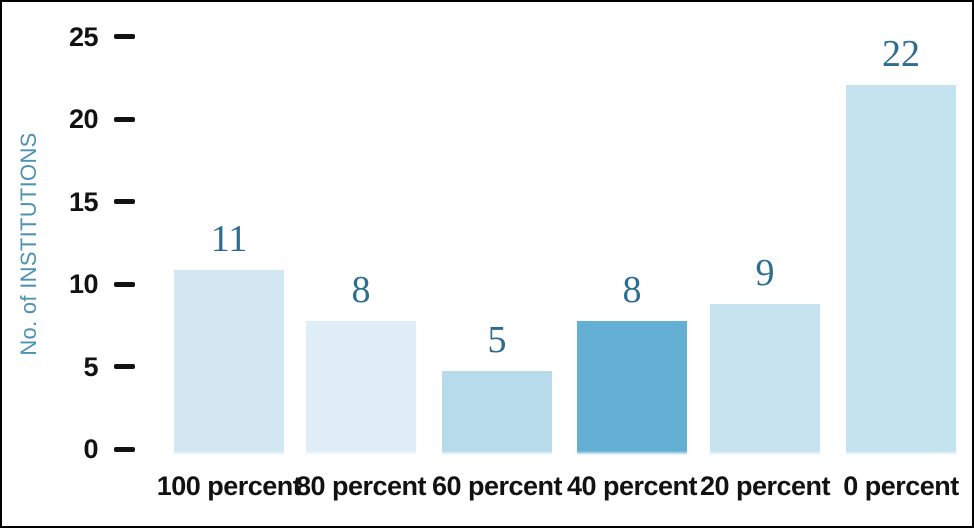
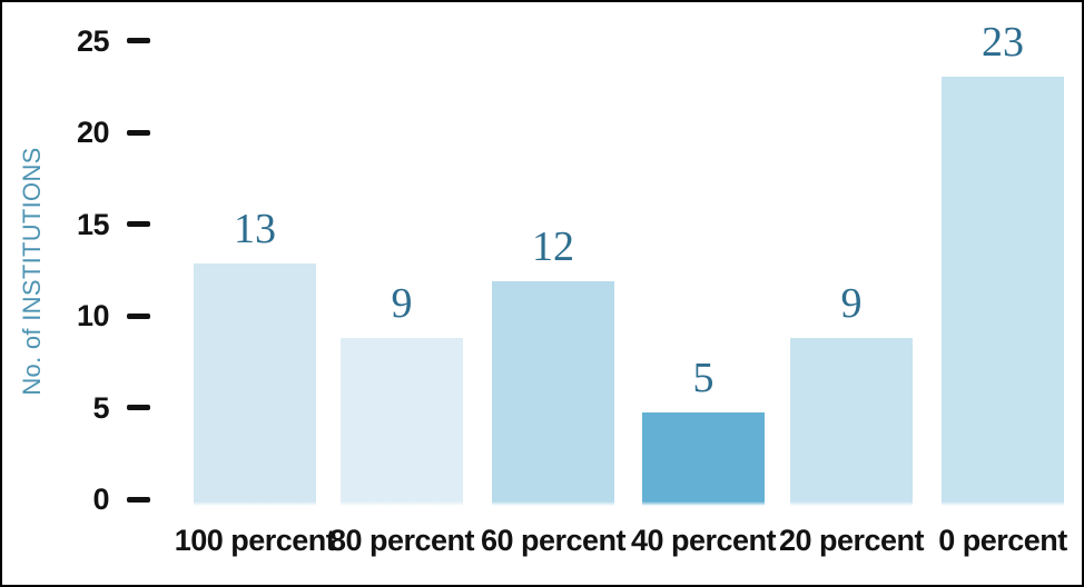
100 percent: 11 -> 13
80 percent: 8 -> 9
60 percent: 5 -> 12
40 percent: 8 -> 5
0 percent: 22 -> 23
